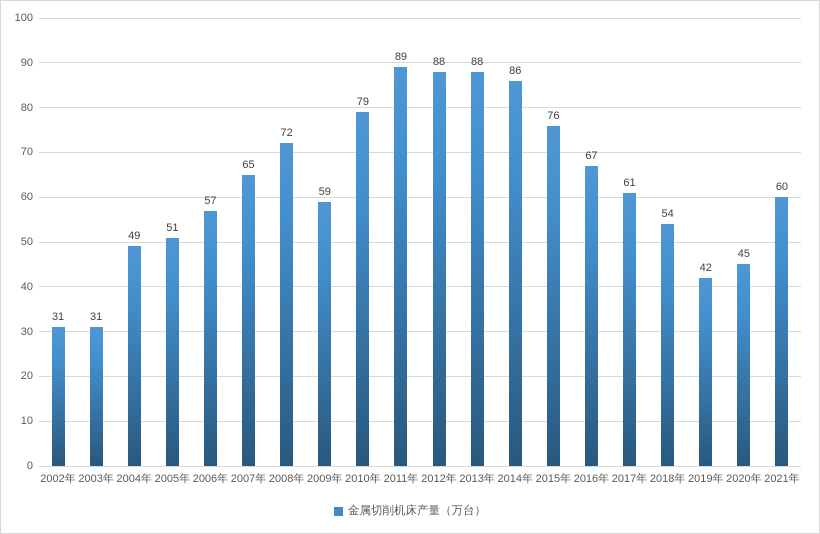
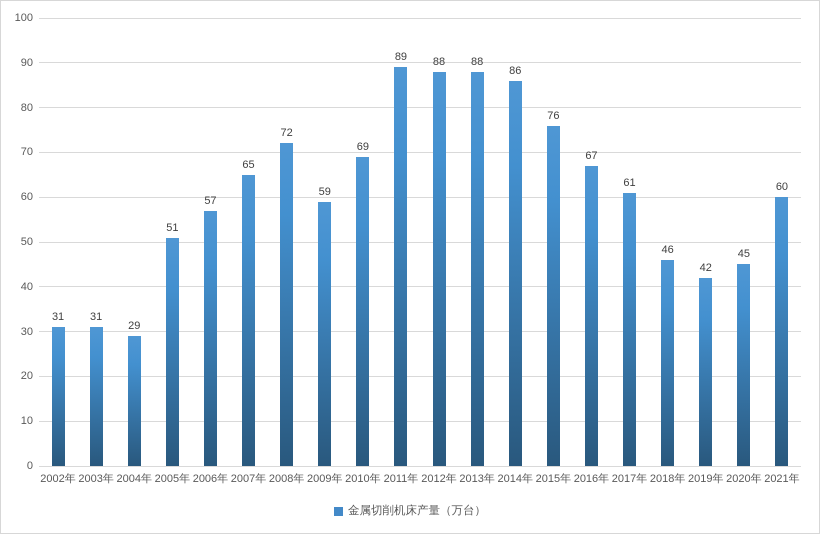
2004年: 49 -> 29
2010年: 79 -> 69
2018年: 54 -> 46
